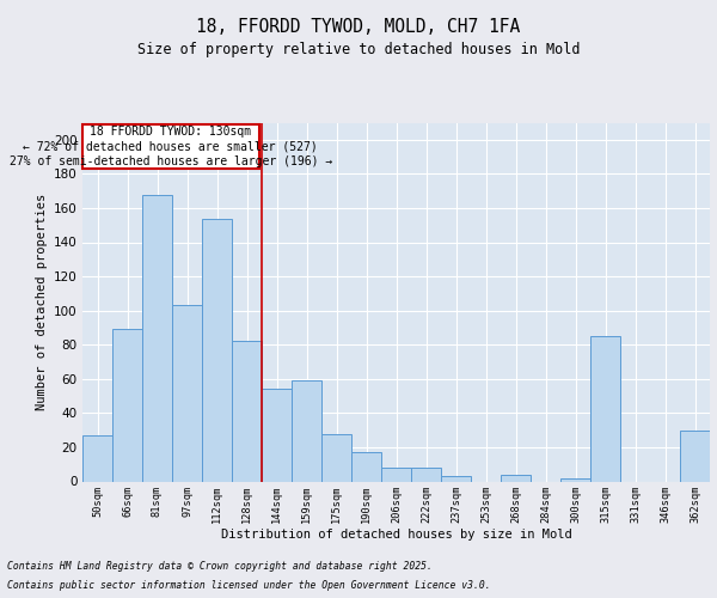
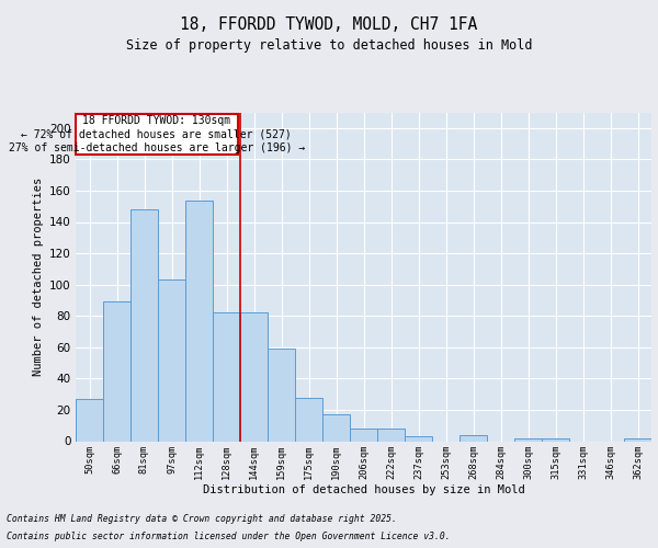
81sqm: 168 -> 148
144sqm: 54 -> 82
315sqm: 85 -> 2
362sqm: 30 -> 2
